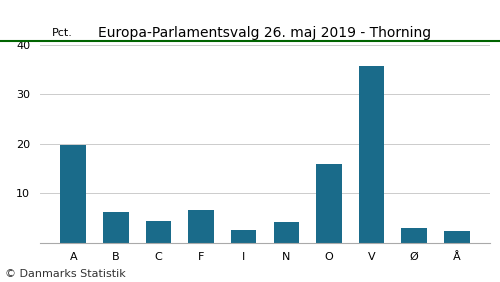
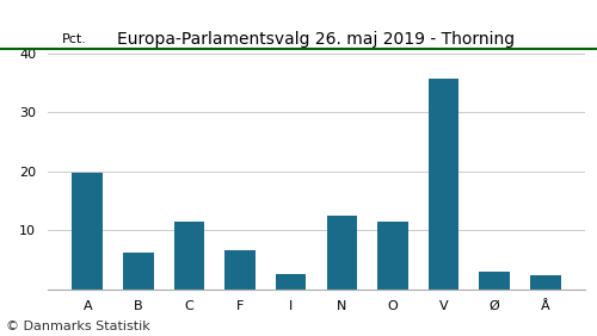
C: 4.3 -> 11.5
N: 4.1 -> 12.5
O: 16.0 -> 11.5
